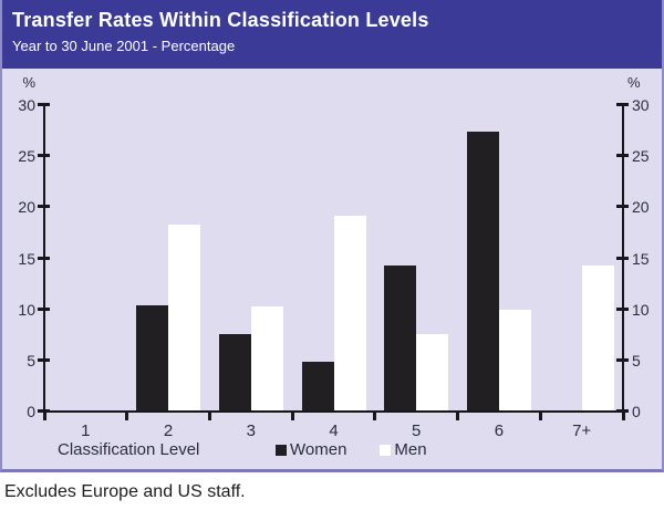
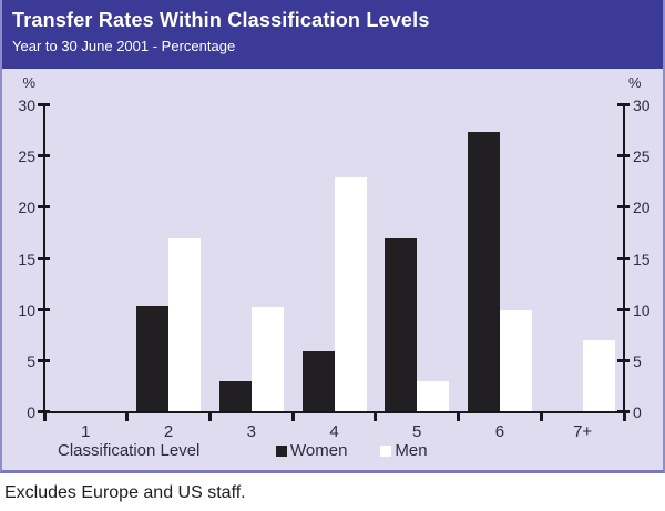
Men/2: 18 -> 17
Women/3: 8 -> 3
Women/4: 5 -> 6
Men/4: 19 -> 23
Women/5: 14 -> 17
Men/5: 8 -> 3
Men/7+: 14 -> 7
